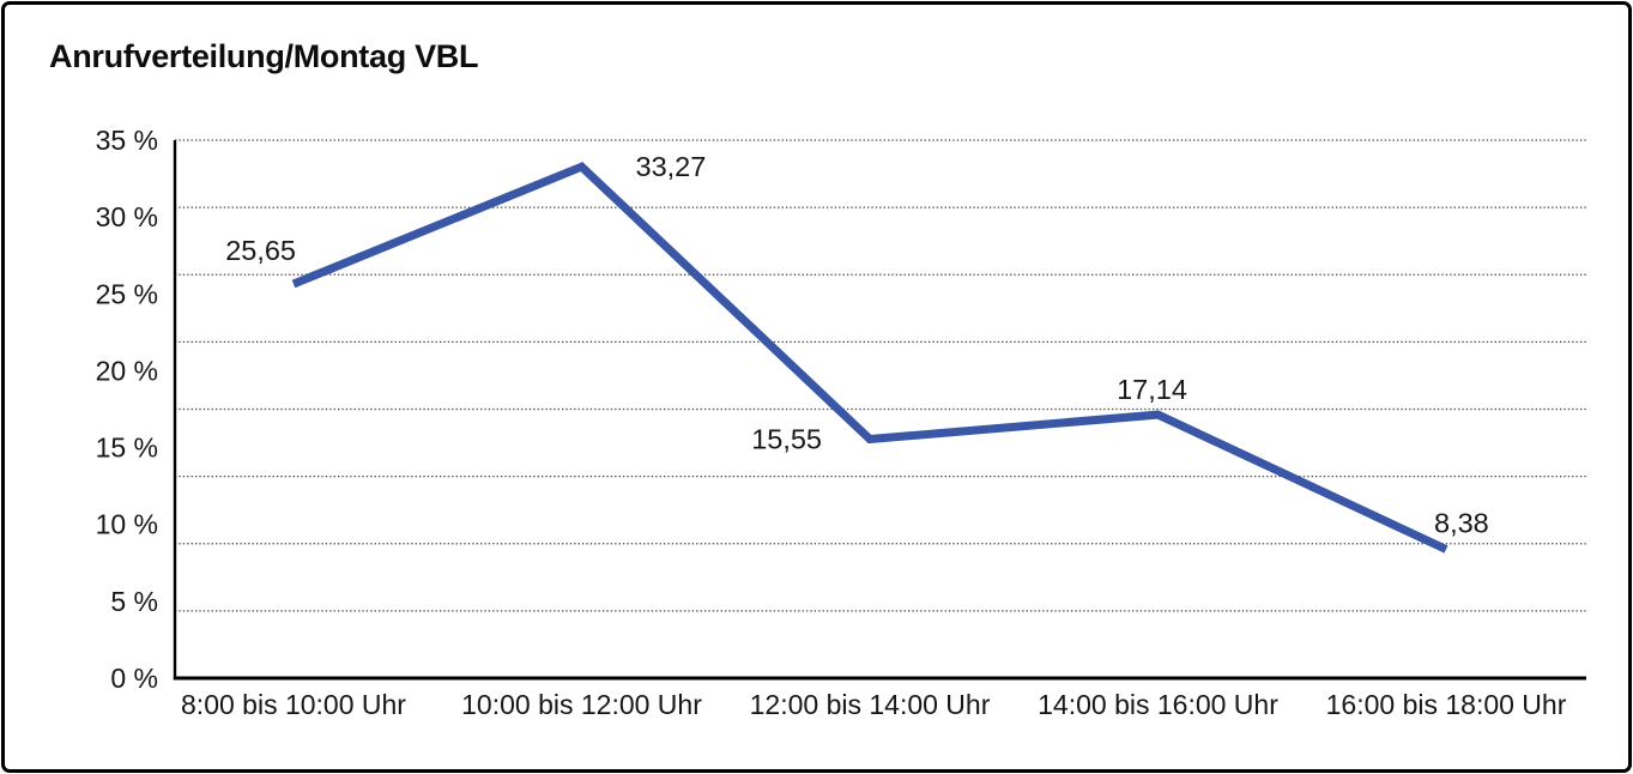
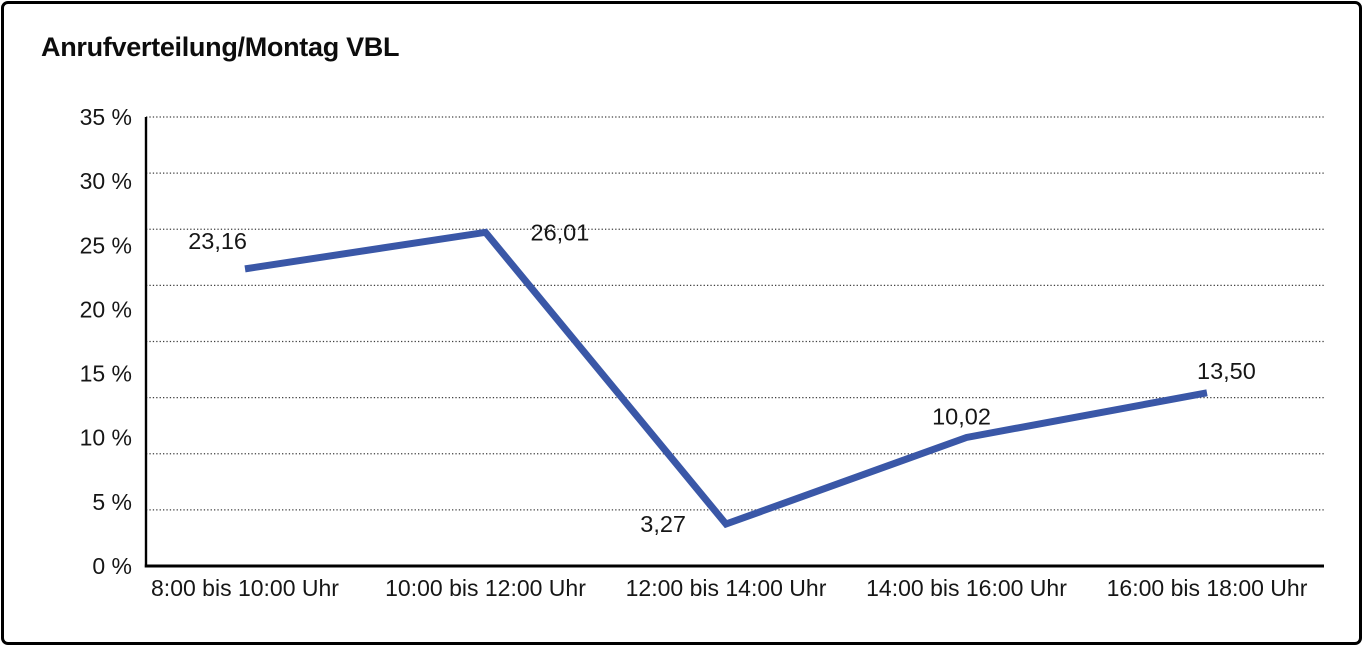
8:00 bis 10:00 Uhr: 25,65 -> 23,16
10:00 bis 12:00 Uhr: 33,27 -> 26,01
12:00 bis 14:00 Uhr: 15,55 -> 3,27
14:00 bis 16:00 Uhr: 17,14 -> 10,02
16:00 bis 18:00 Uhr: 8,38 -> 13,50
